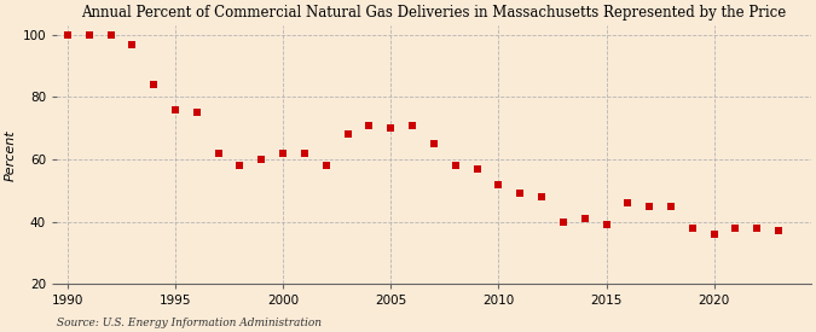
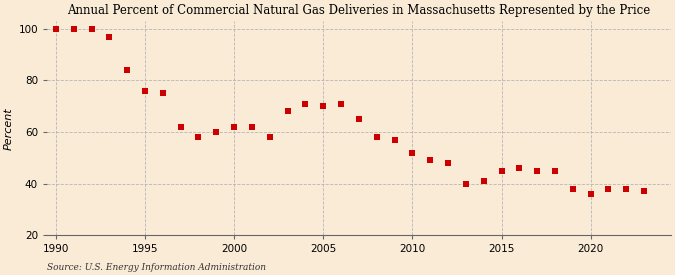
2015: 39 -> 45
